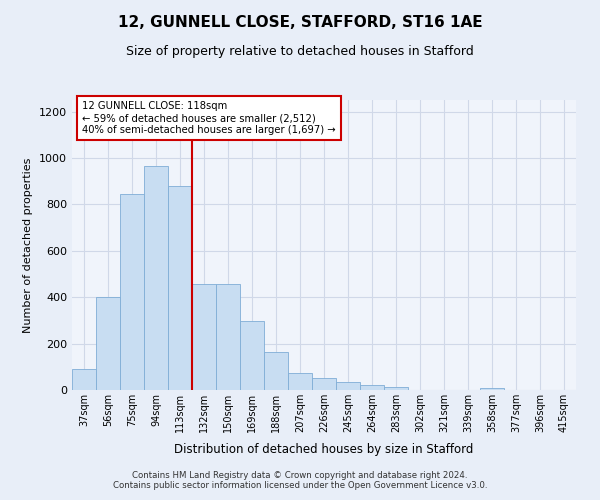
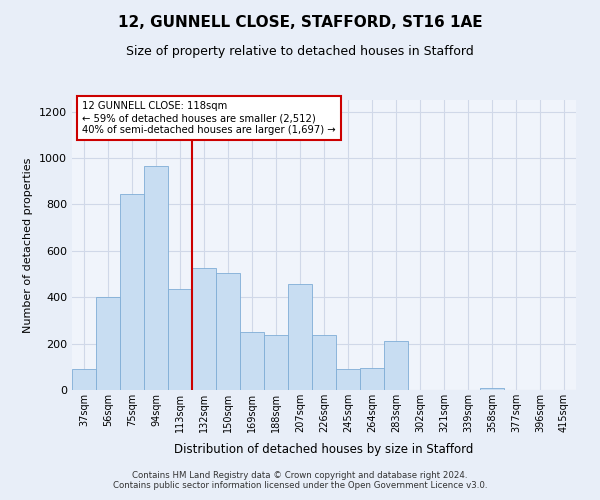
113sqm: 880 -> 435
132sqm: 455 -> 525
150sqm: 455 -> 505
169sqm: 297 -> 250
188sqm: 163 -> 235
207sqm: 72 -> 455
226sqm: 50 -> 235
245sqm: 33 -> 90
264sqm: 20 -> 95
283sqm: 15 -> 210
